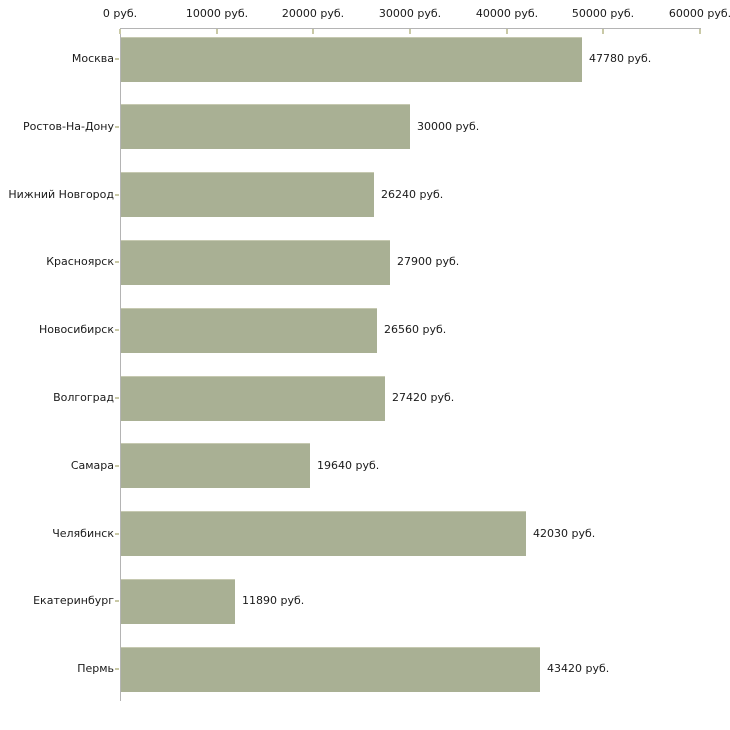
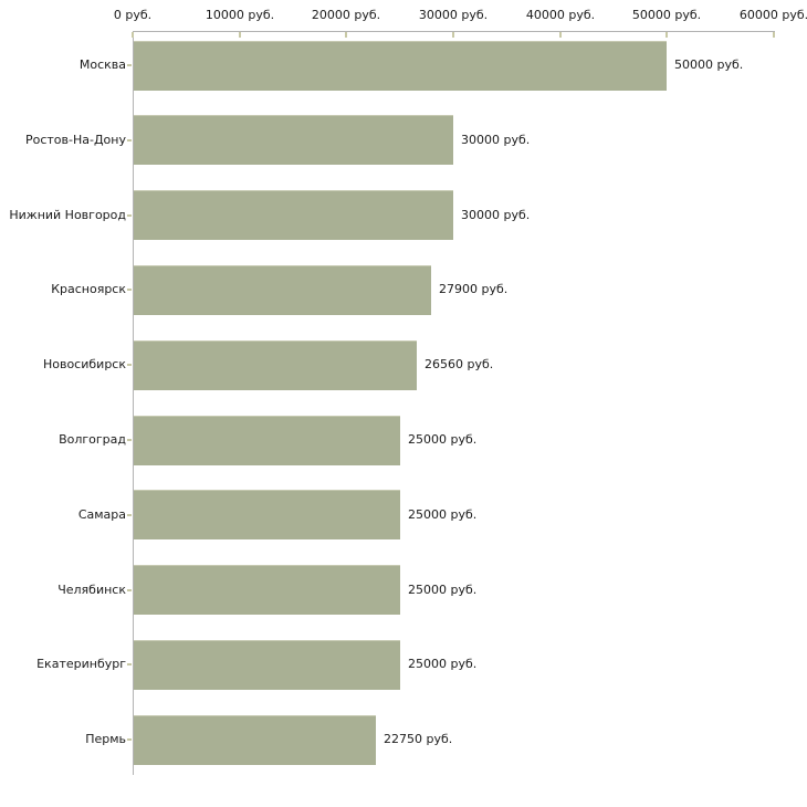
Москва: 47780 -> 50000
Нижний Новгород: 26240 -> 30000
Волгоград: 27420 -> 25000
Самара: 19640 -> 25000
Челябинск: 42030 -> 25000
Екатеринбург: 11890 -> 25000
Пермь: 43420 -> 22750
